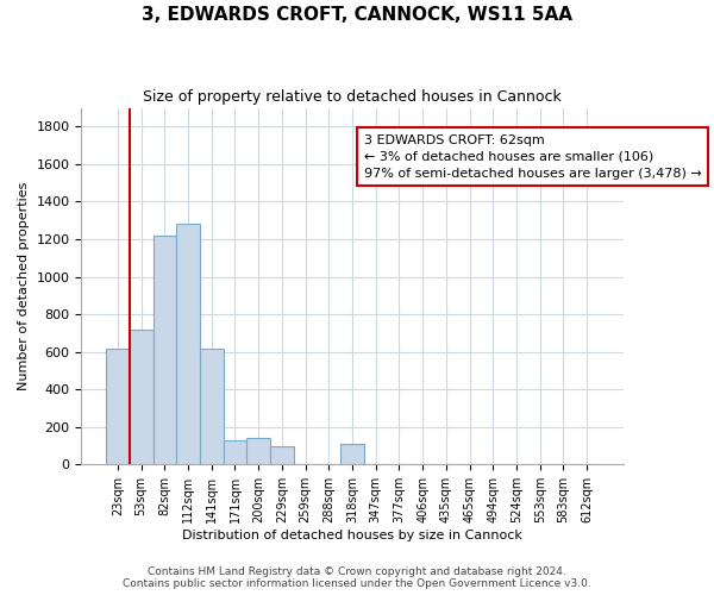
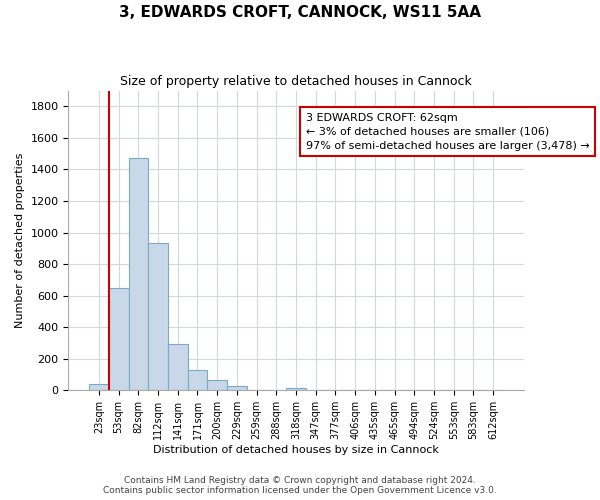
23sqm: 620 -> 40
53sqm: 720 -> 650
82sqm: 1220 -> 1470
112sqm: 1280 -> 940
141sqm: 620 -> 300
200sqm: 140 -> 60
229sqm: 100 -> 20
318sqm: 110 -> 20
